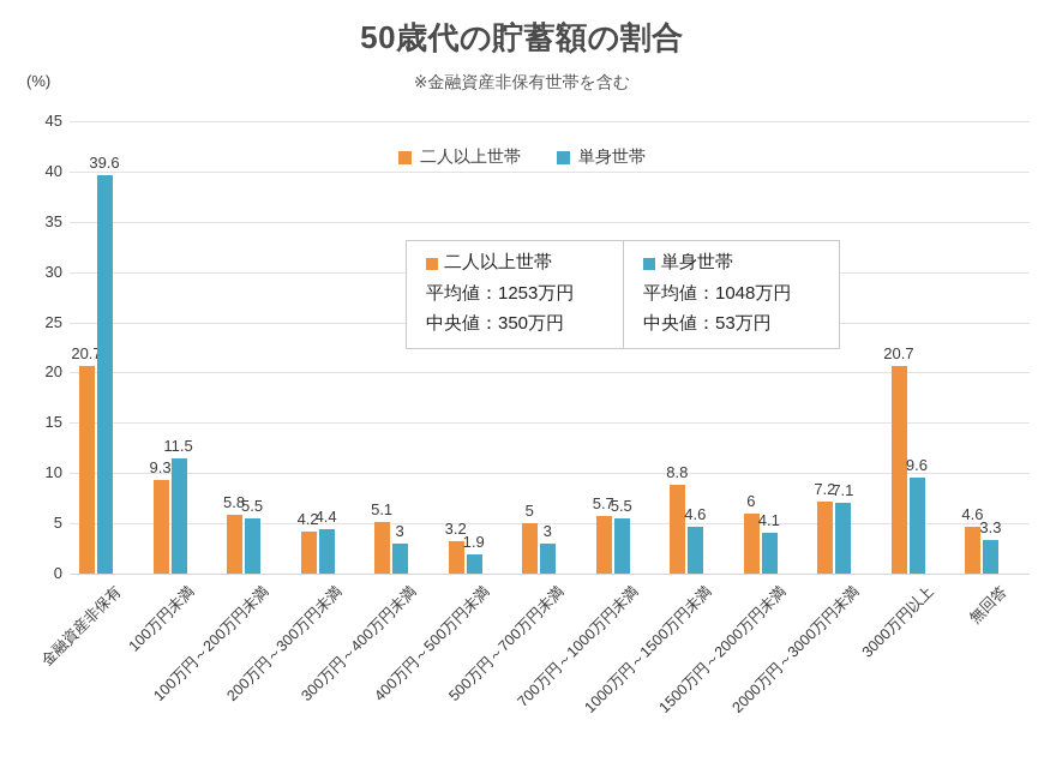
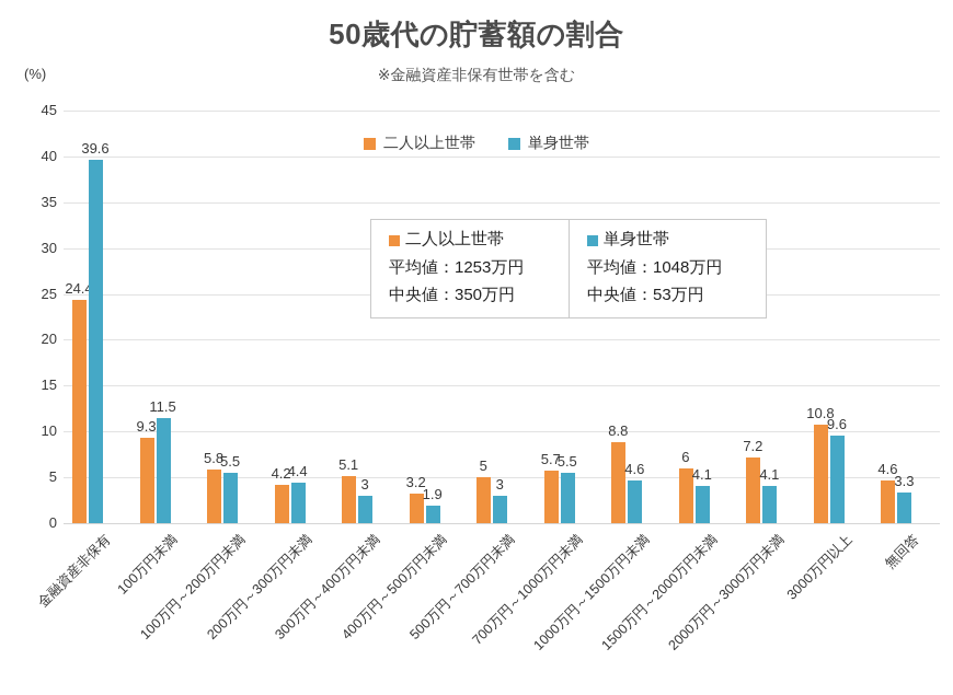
二人以上世帯/金融資産非保有: 20.7 -> 24.4
単身世帯/2000万円～3000万円未満: 7.1 -> 4.1
二人以上世帯/3000万円以上: 20.7 -> 10.8
